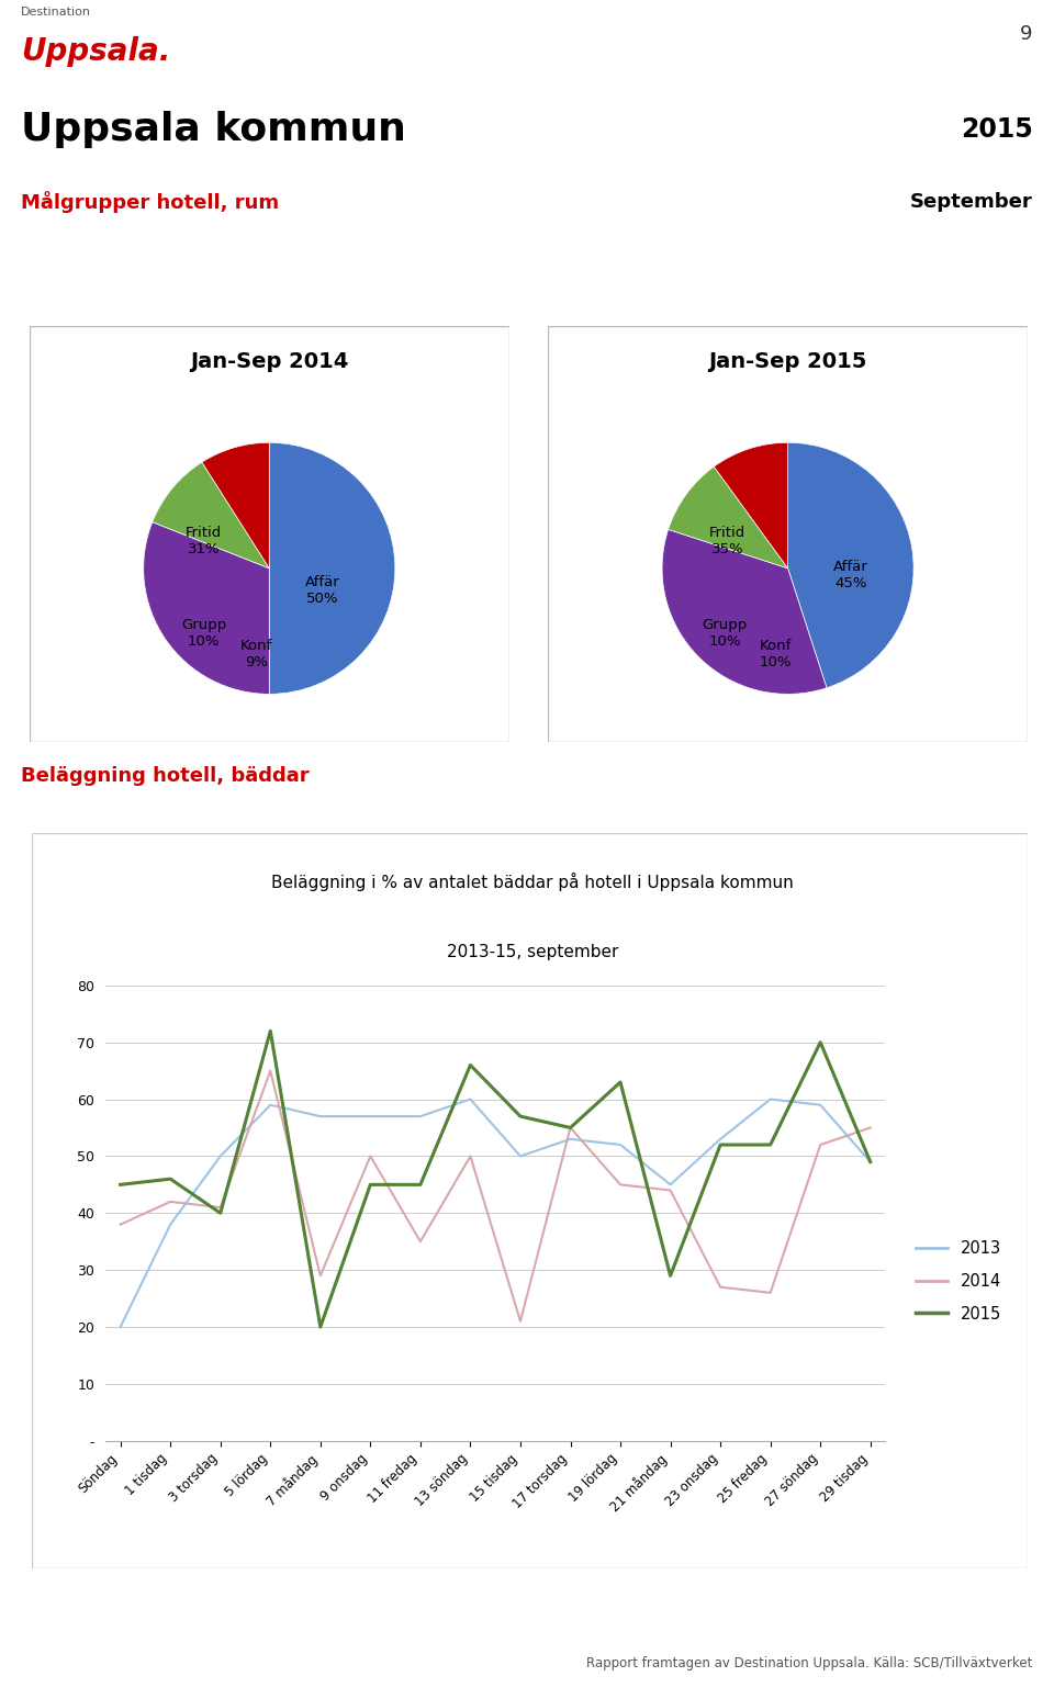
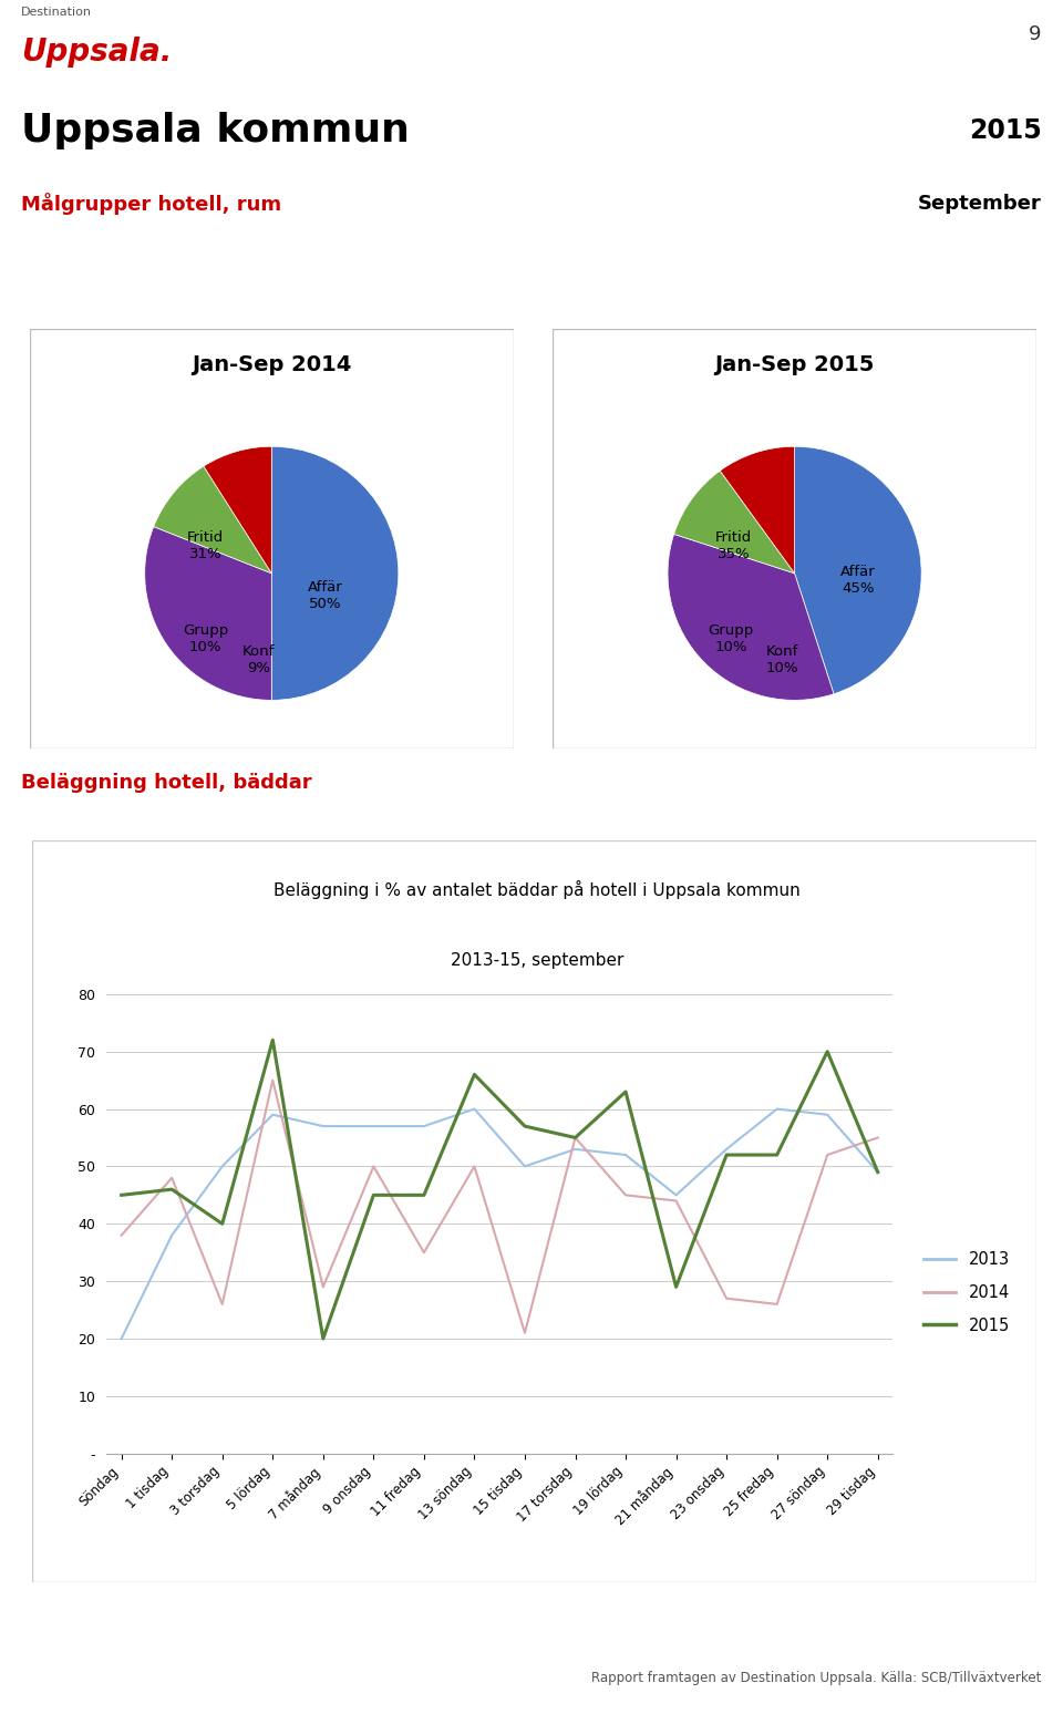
2014/1 tisdag: 42 -> 48
2014/3 torsdag: 41 -> 26
